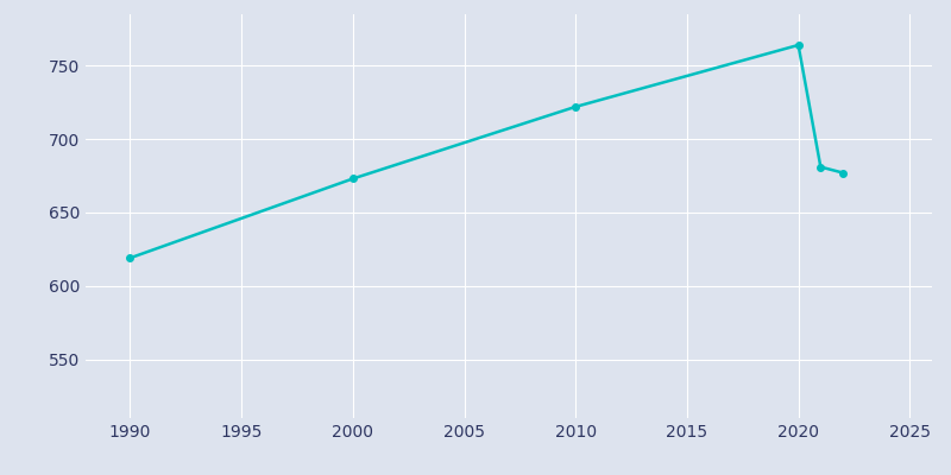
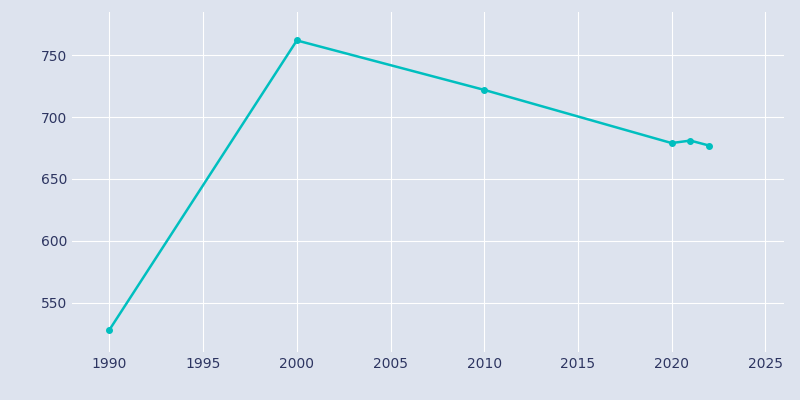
1990: 619 -> 528
2000: 673 -> 762
2020: 764 -> 679
